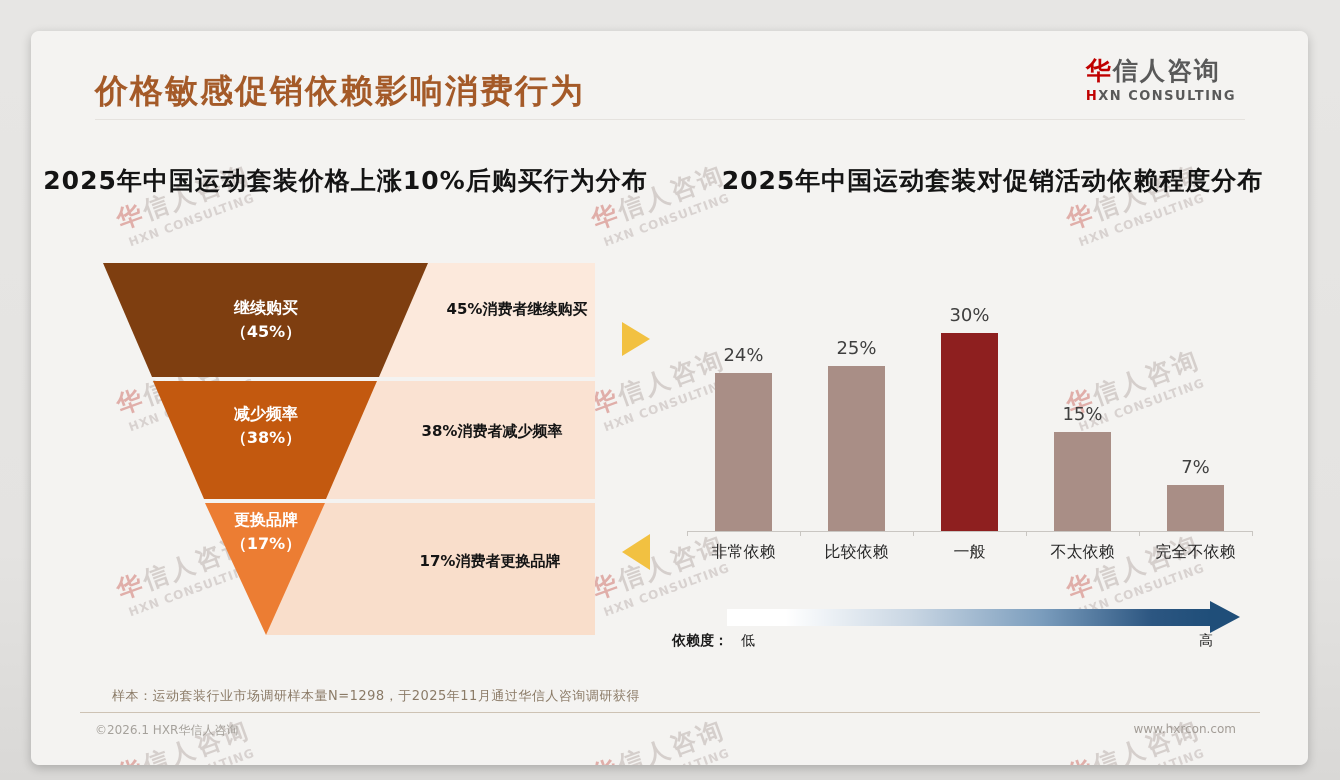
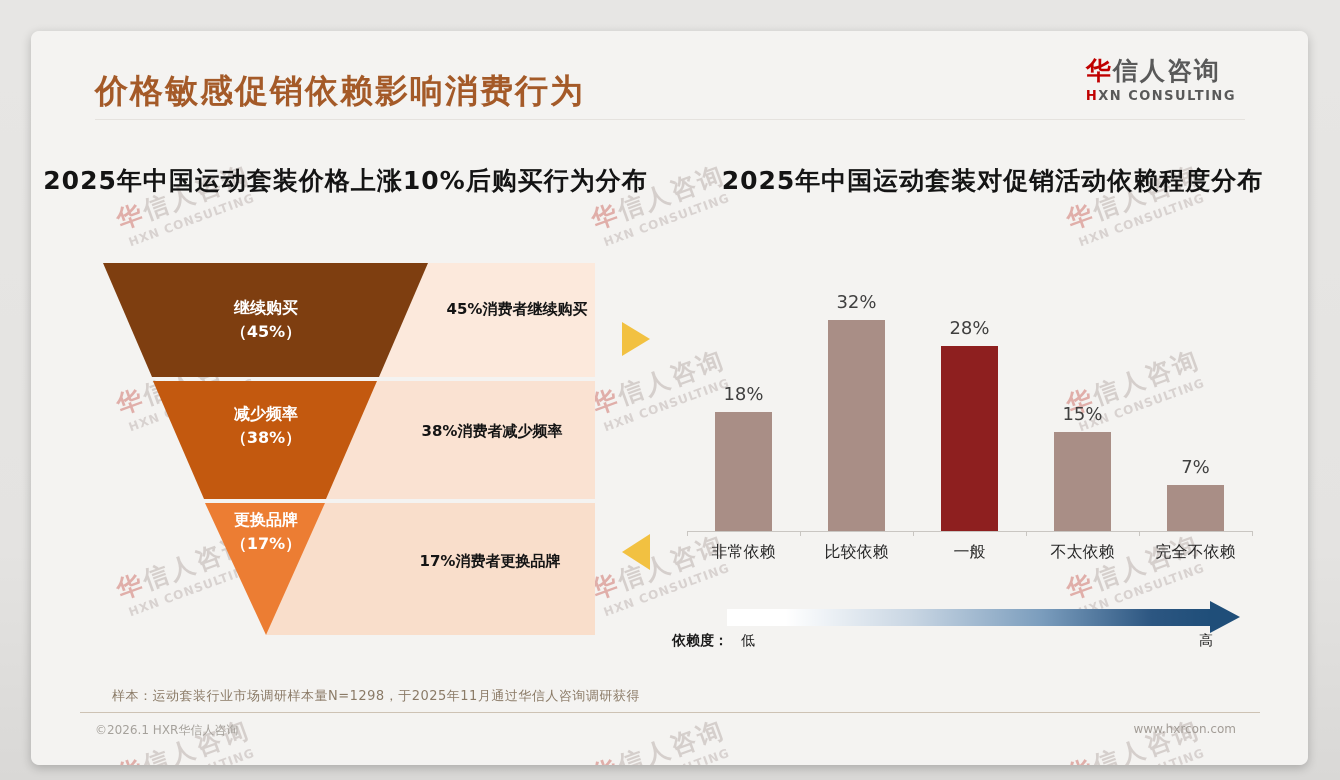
2025年中国运动套装对促销活动依赖程度分布/非常依赖: 24% -> 18%
2025年中国运动套装对促销活动依赖程度分布/比较依赖: 25% -> 32%
2025年中国运动套装对促销活动依赖程度分布/一般: 30% -> 28%
